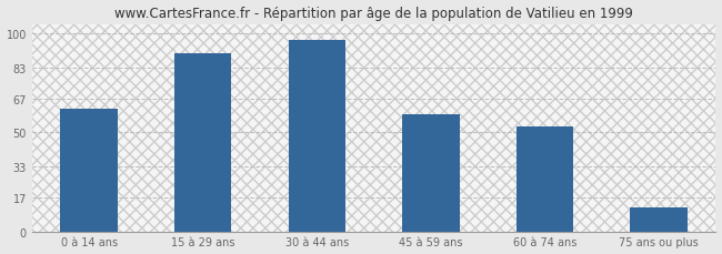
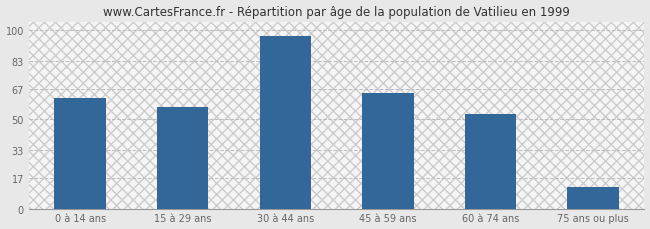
15 à 29 ans: 90 -> 57
45 à 59 ans: 59 -> 65
